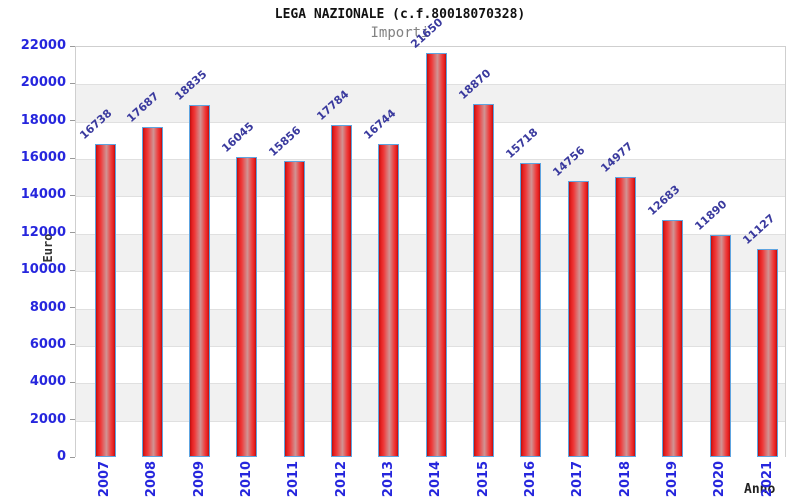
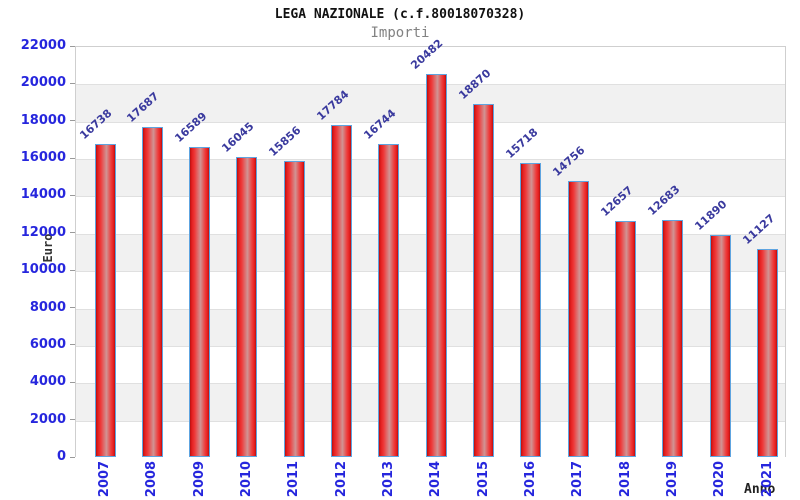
2009: 18835 -> 16589
2014: 21650 -> 20482
2018: 14977 -> 12657
